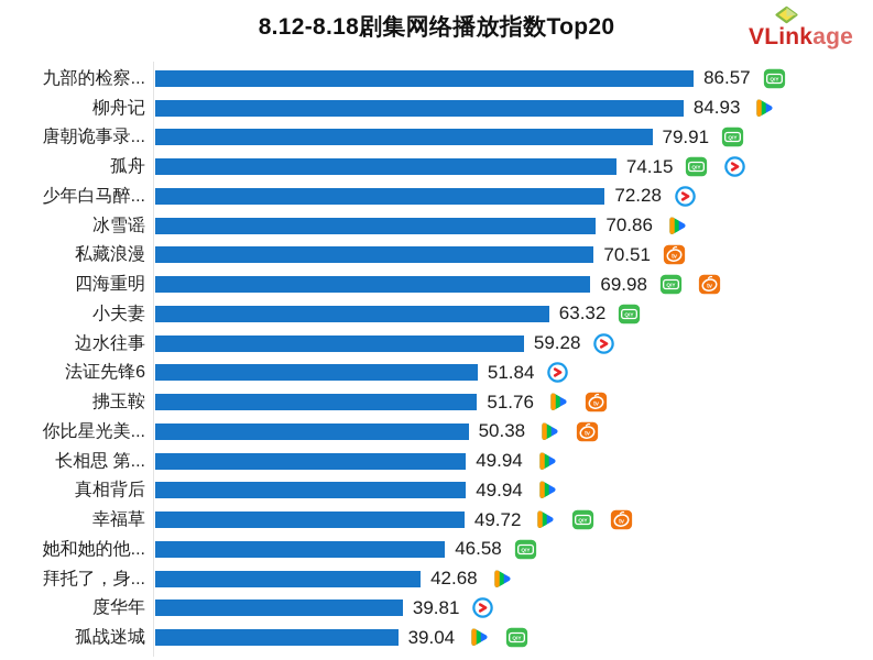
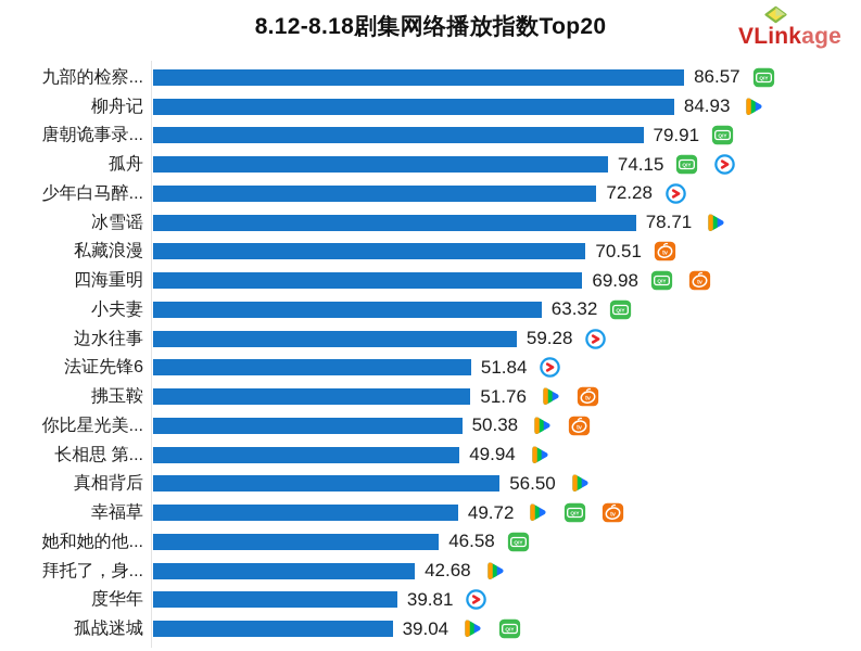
冰雪谣: 70.86 -> 78.71
真相背后: 49.94 -> 56.50
